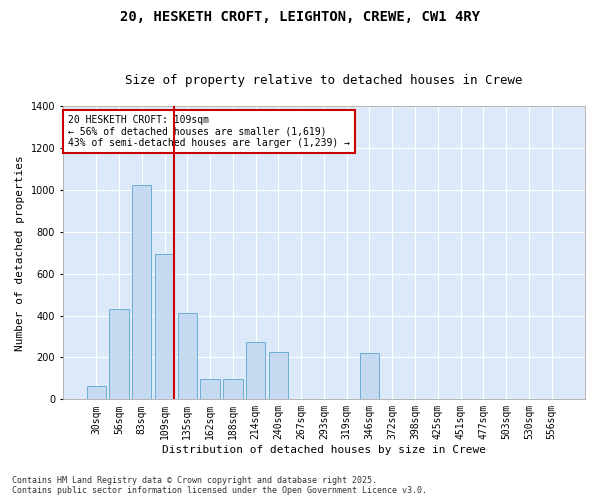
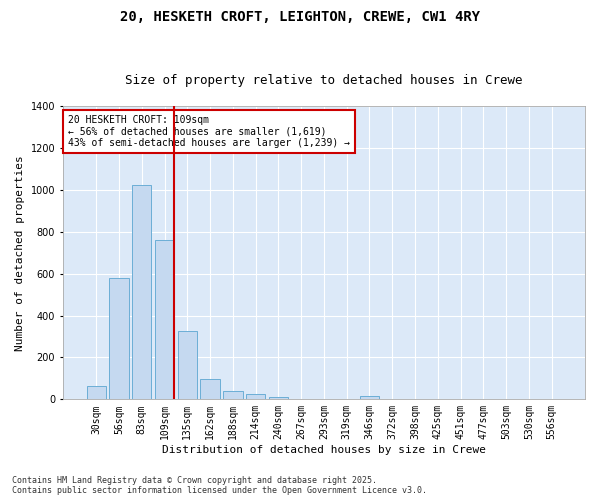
56sqm: 430 -> 580
109sqm: 695 -> 760
135sqm: 410 -> 325
188sqm: 95 -> 38
214sqm: 275 -> 25
240sqm: 225 -> 13
346sqm: 220 -> 18
